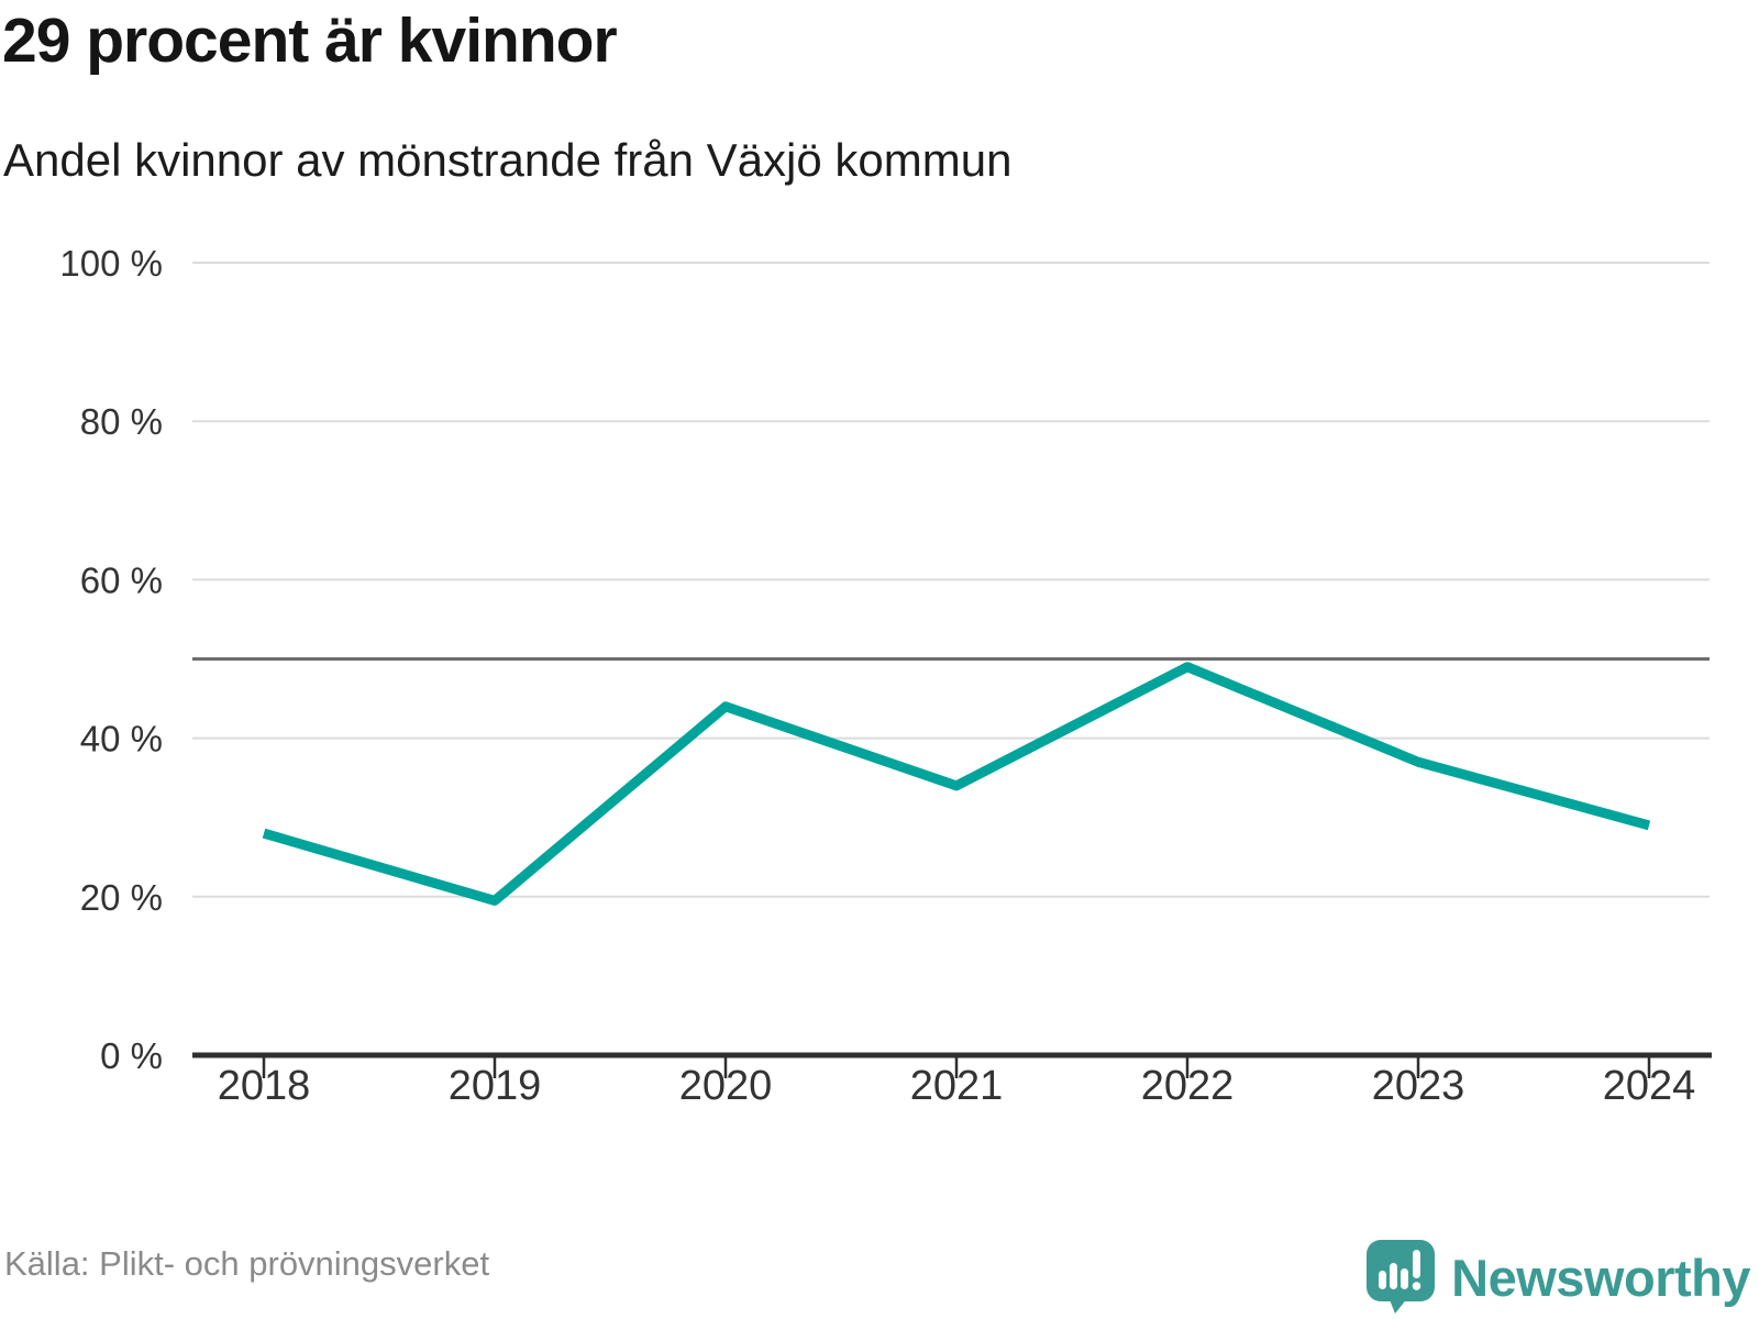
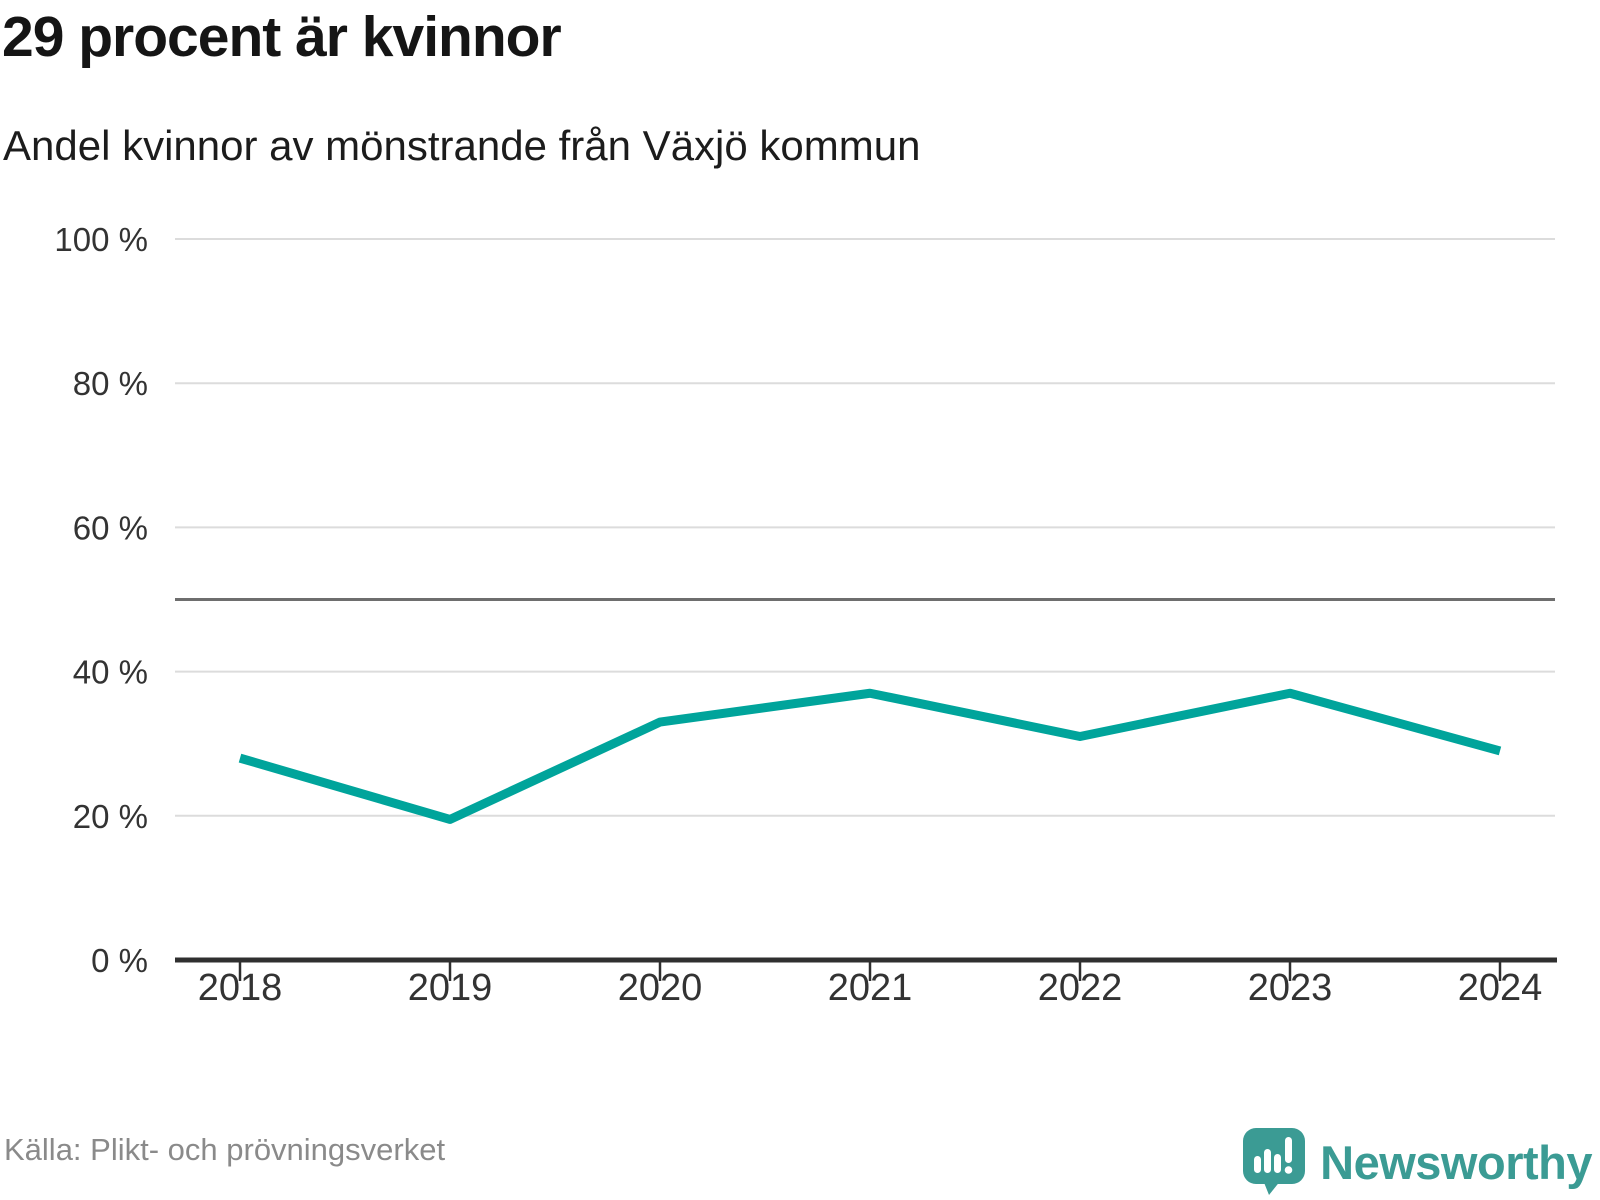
2020: 44% -> 33%
2021: 34% -> 37%
2022: 49% -> 31%
